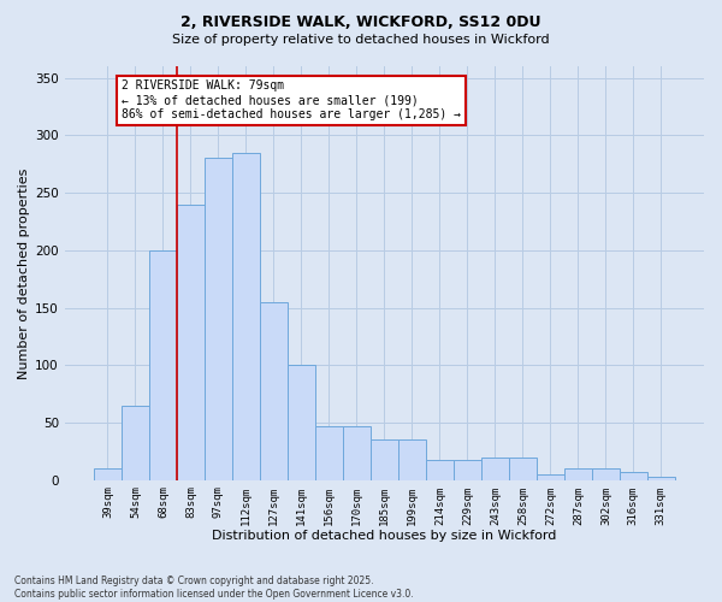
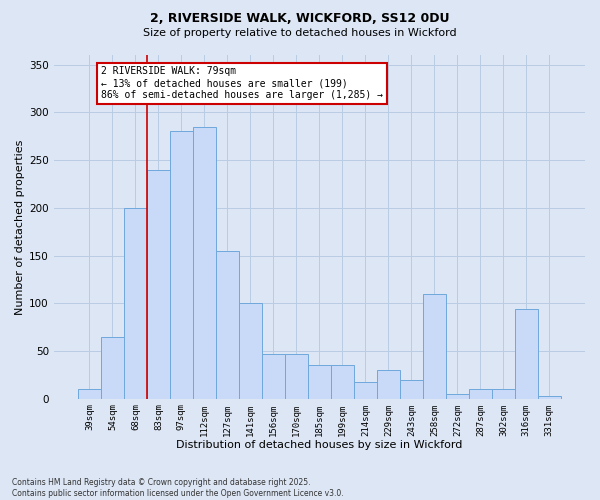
229sqm: 18 -> 30
258sqm: 20 -> 110
316sqm: 7 -> 94
